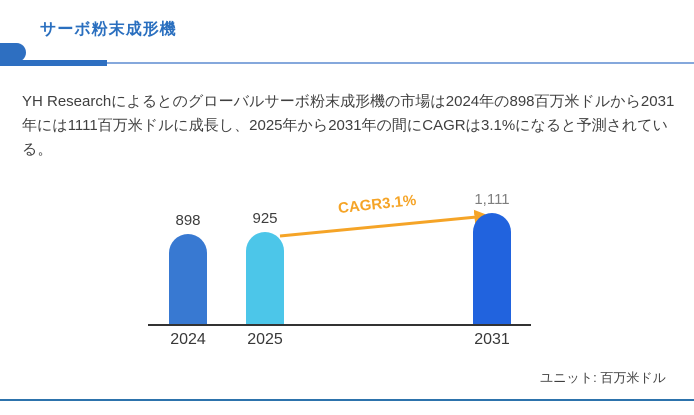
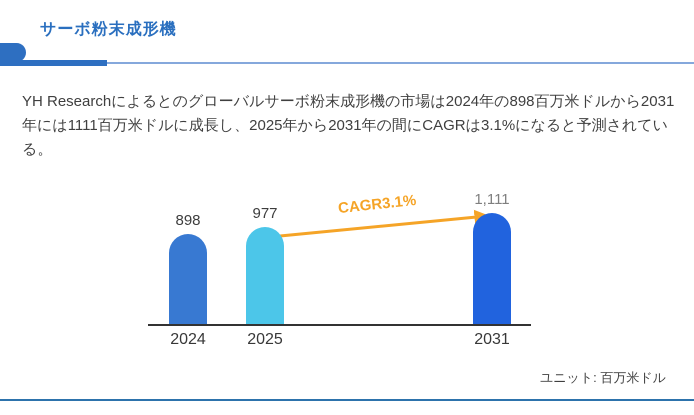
2025: 925 -> 977
